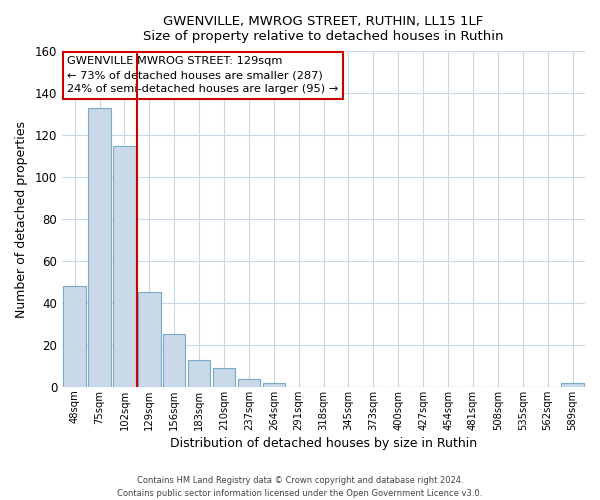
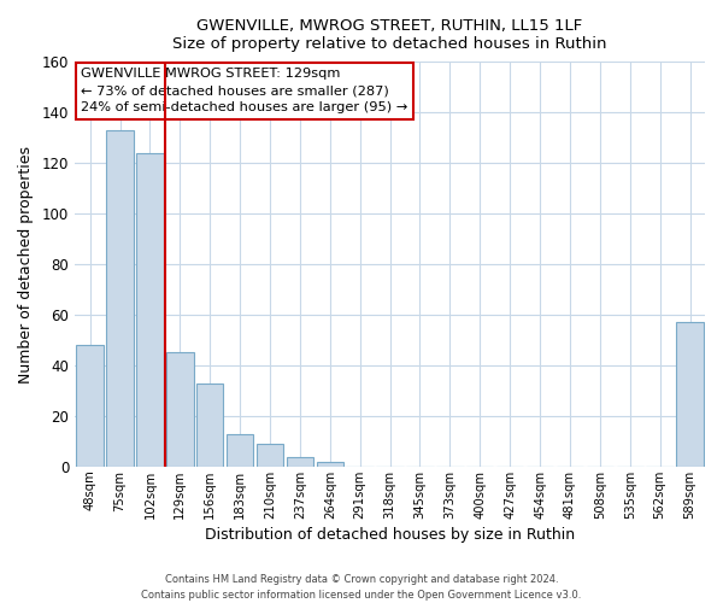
102sqm: 115 -> 124
156sqm: 25 -> 33
589sqm: 2 -> 57
